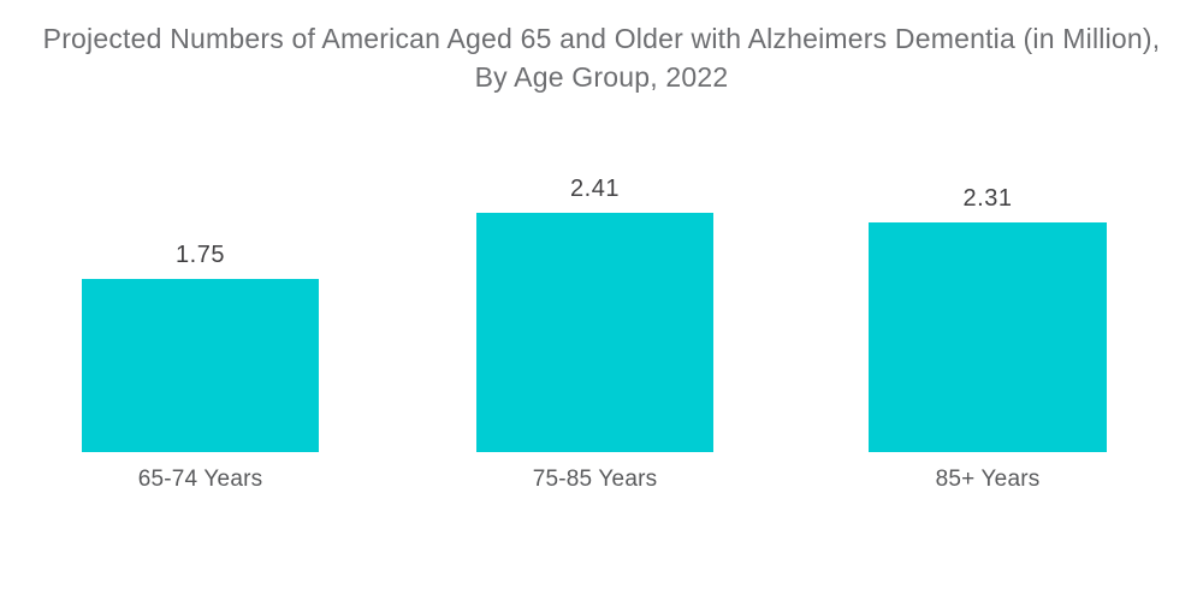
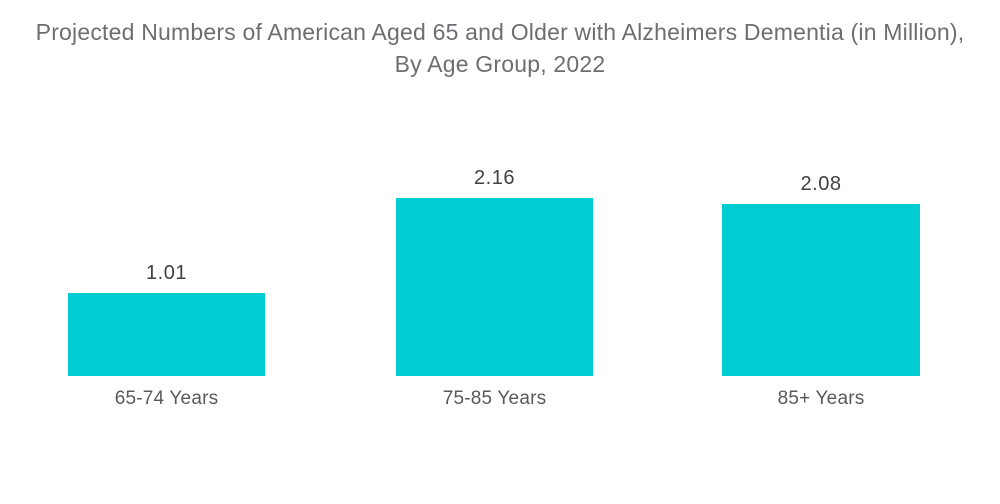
65-74 Years: 1.75 -> 1.01
75-85 Years: 2.41 -> 2.16
85+ Years: 2.31 -> 2.08
